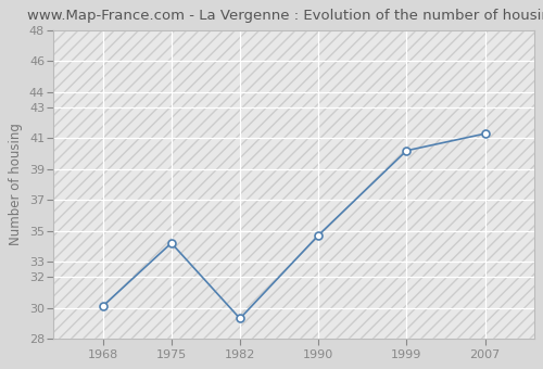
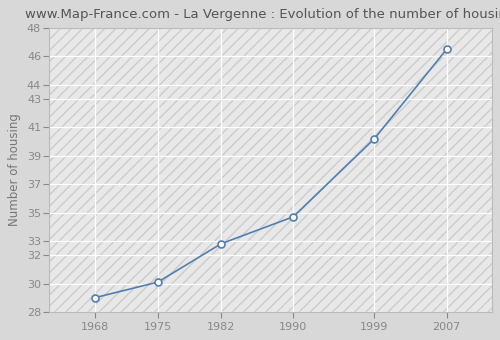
1968: 30.1 -> 29.0
1975: 34.2 -> 30.1
1982: 29.3 -> 32.8
2007: 41.3 -> 46.5
